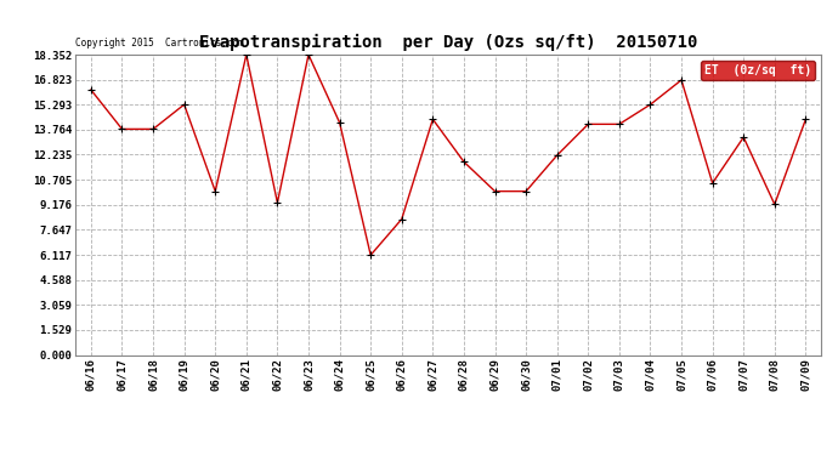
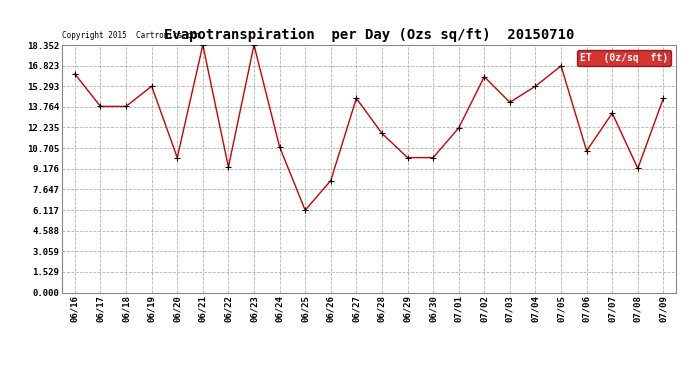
06/24: 14.2 -> 10.8
07/02: 14.1 -> 16.0
